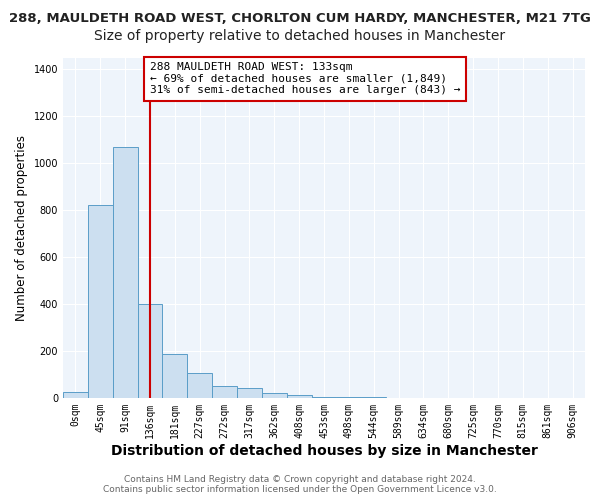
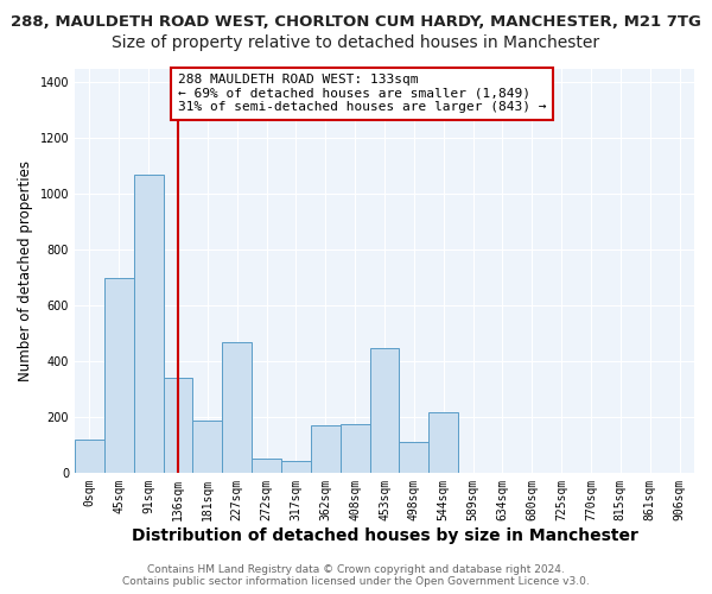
0sqm: 25 -> 120
45sqm: 820 -> 700
136sqm: 400 -> 340
227sqm: 105 -> 470
362sqm: 20 -> 170
408sqm: 10 -> 175
453sqm: 5 -> 445
498sqm: 2 -> 110
544sqm: 2 -> 215
